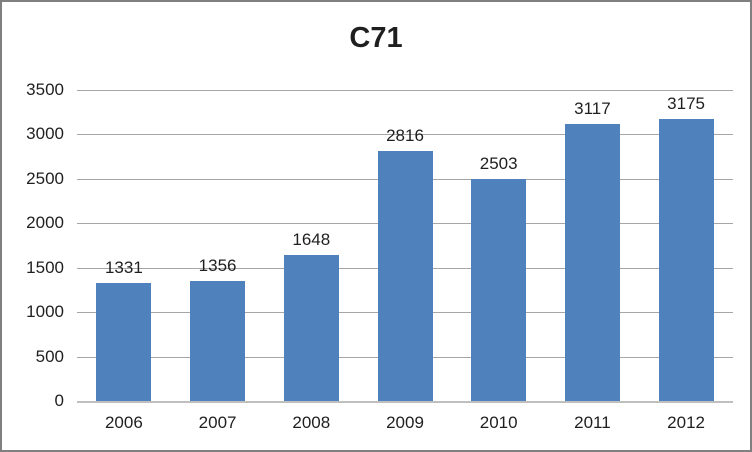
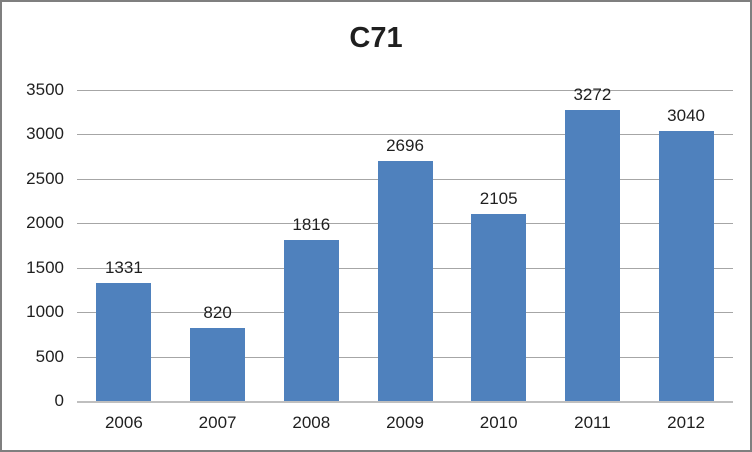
2007: 1356 -> 820
2008: 1648 -> 1816
2009: 2816 -> 2696
2010: 2503 -> 2105
2011: 3117 -> 3272
2012: 3175 -> 3040
